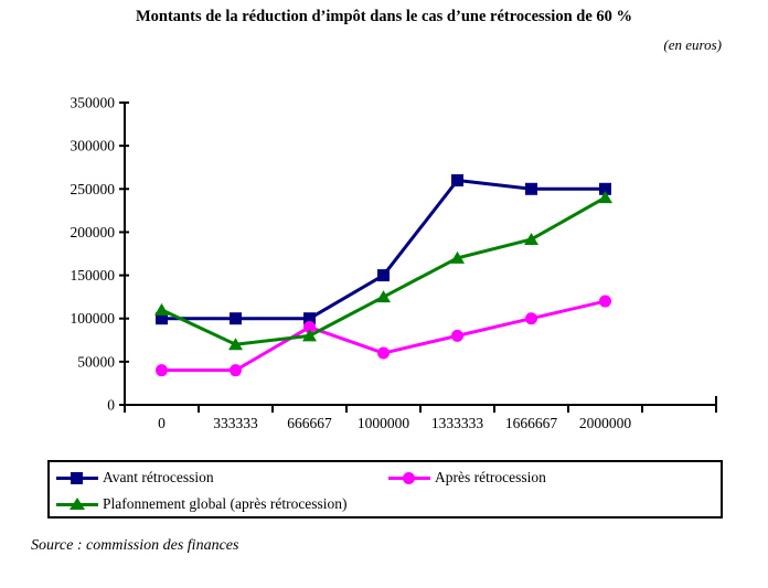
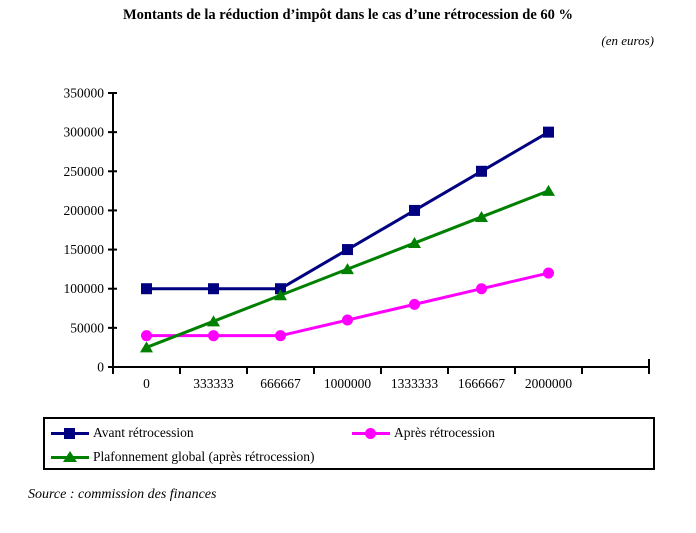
Plafonnement global (après rétrocession)/0: 110000 -> 20000
Plafonnement global (après rétrocession)/333333: 70000 -> 60000
Après rétrocession/666667: 90000 -> 40000
Plafonnement global (après rétrocession)/666667: 80000 -> 90000
Avant rétrocession/1333333: 260000 -> 200000
Plafonnement global (après rétrocession)/1333333: 170000 -> 160000
Avant rétrocession/2000000: 250000 -> 300000
Plafonnement global (après rétrocession)/2000000: 240000 -> 220000
